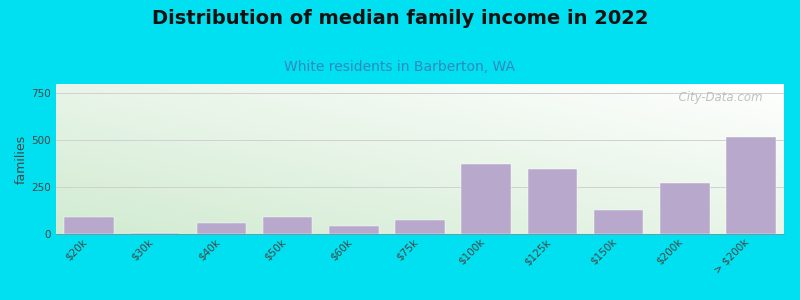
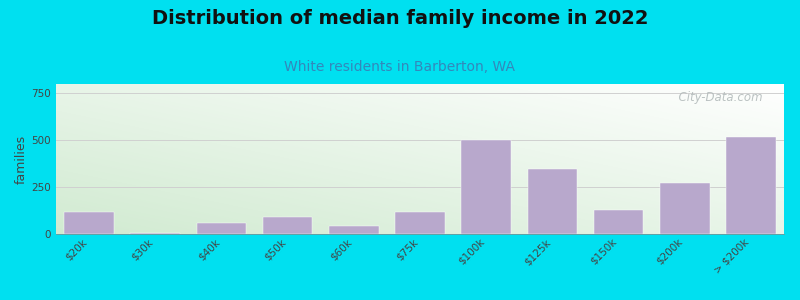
$20k: 90 -> 120
$75k: 80 -> 120
$100k: 380 -> 500
